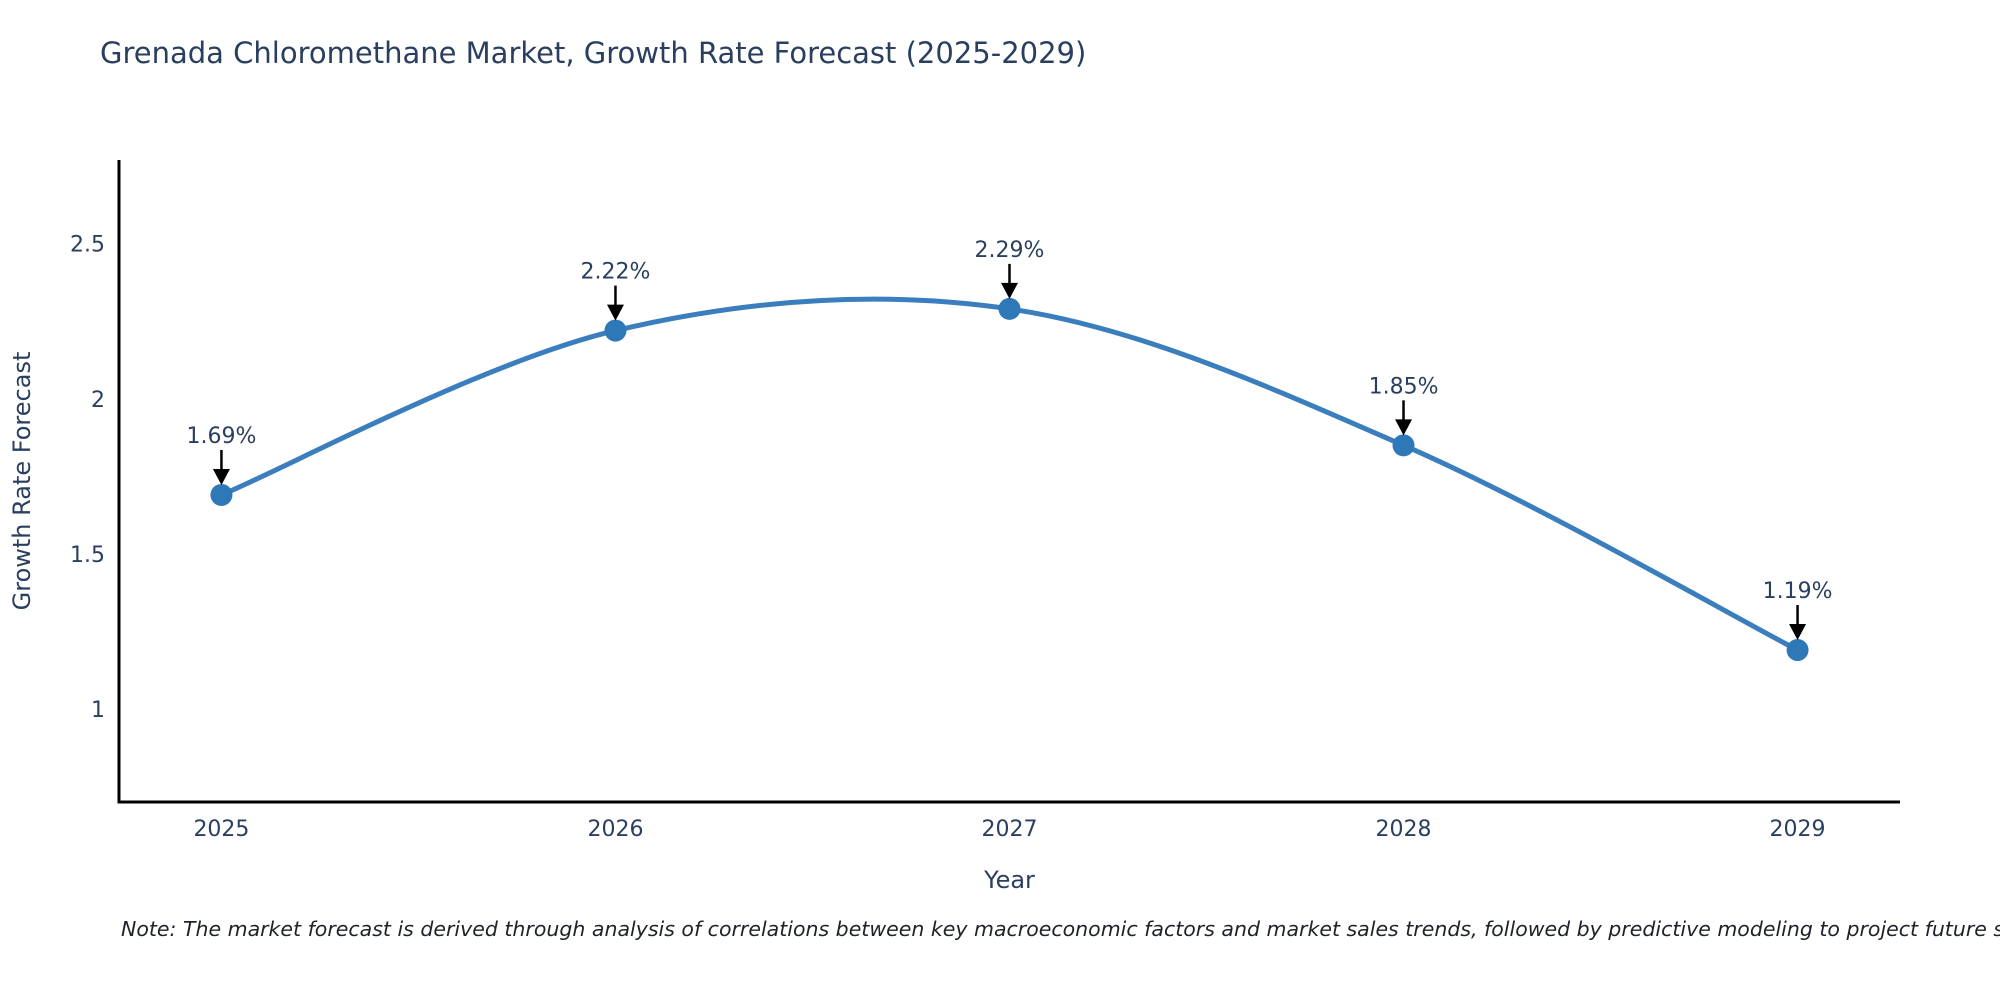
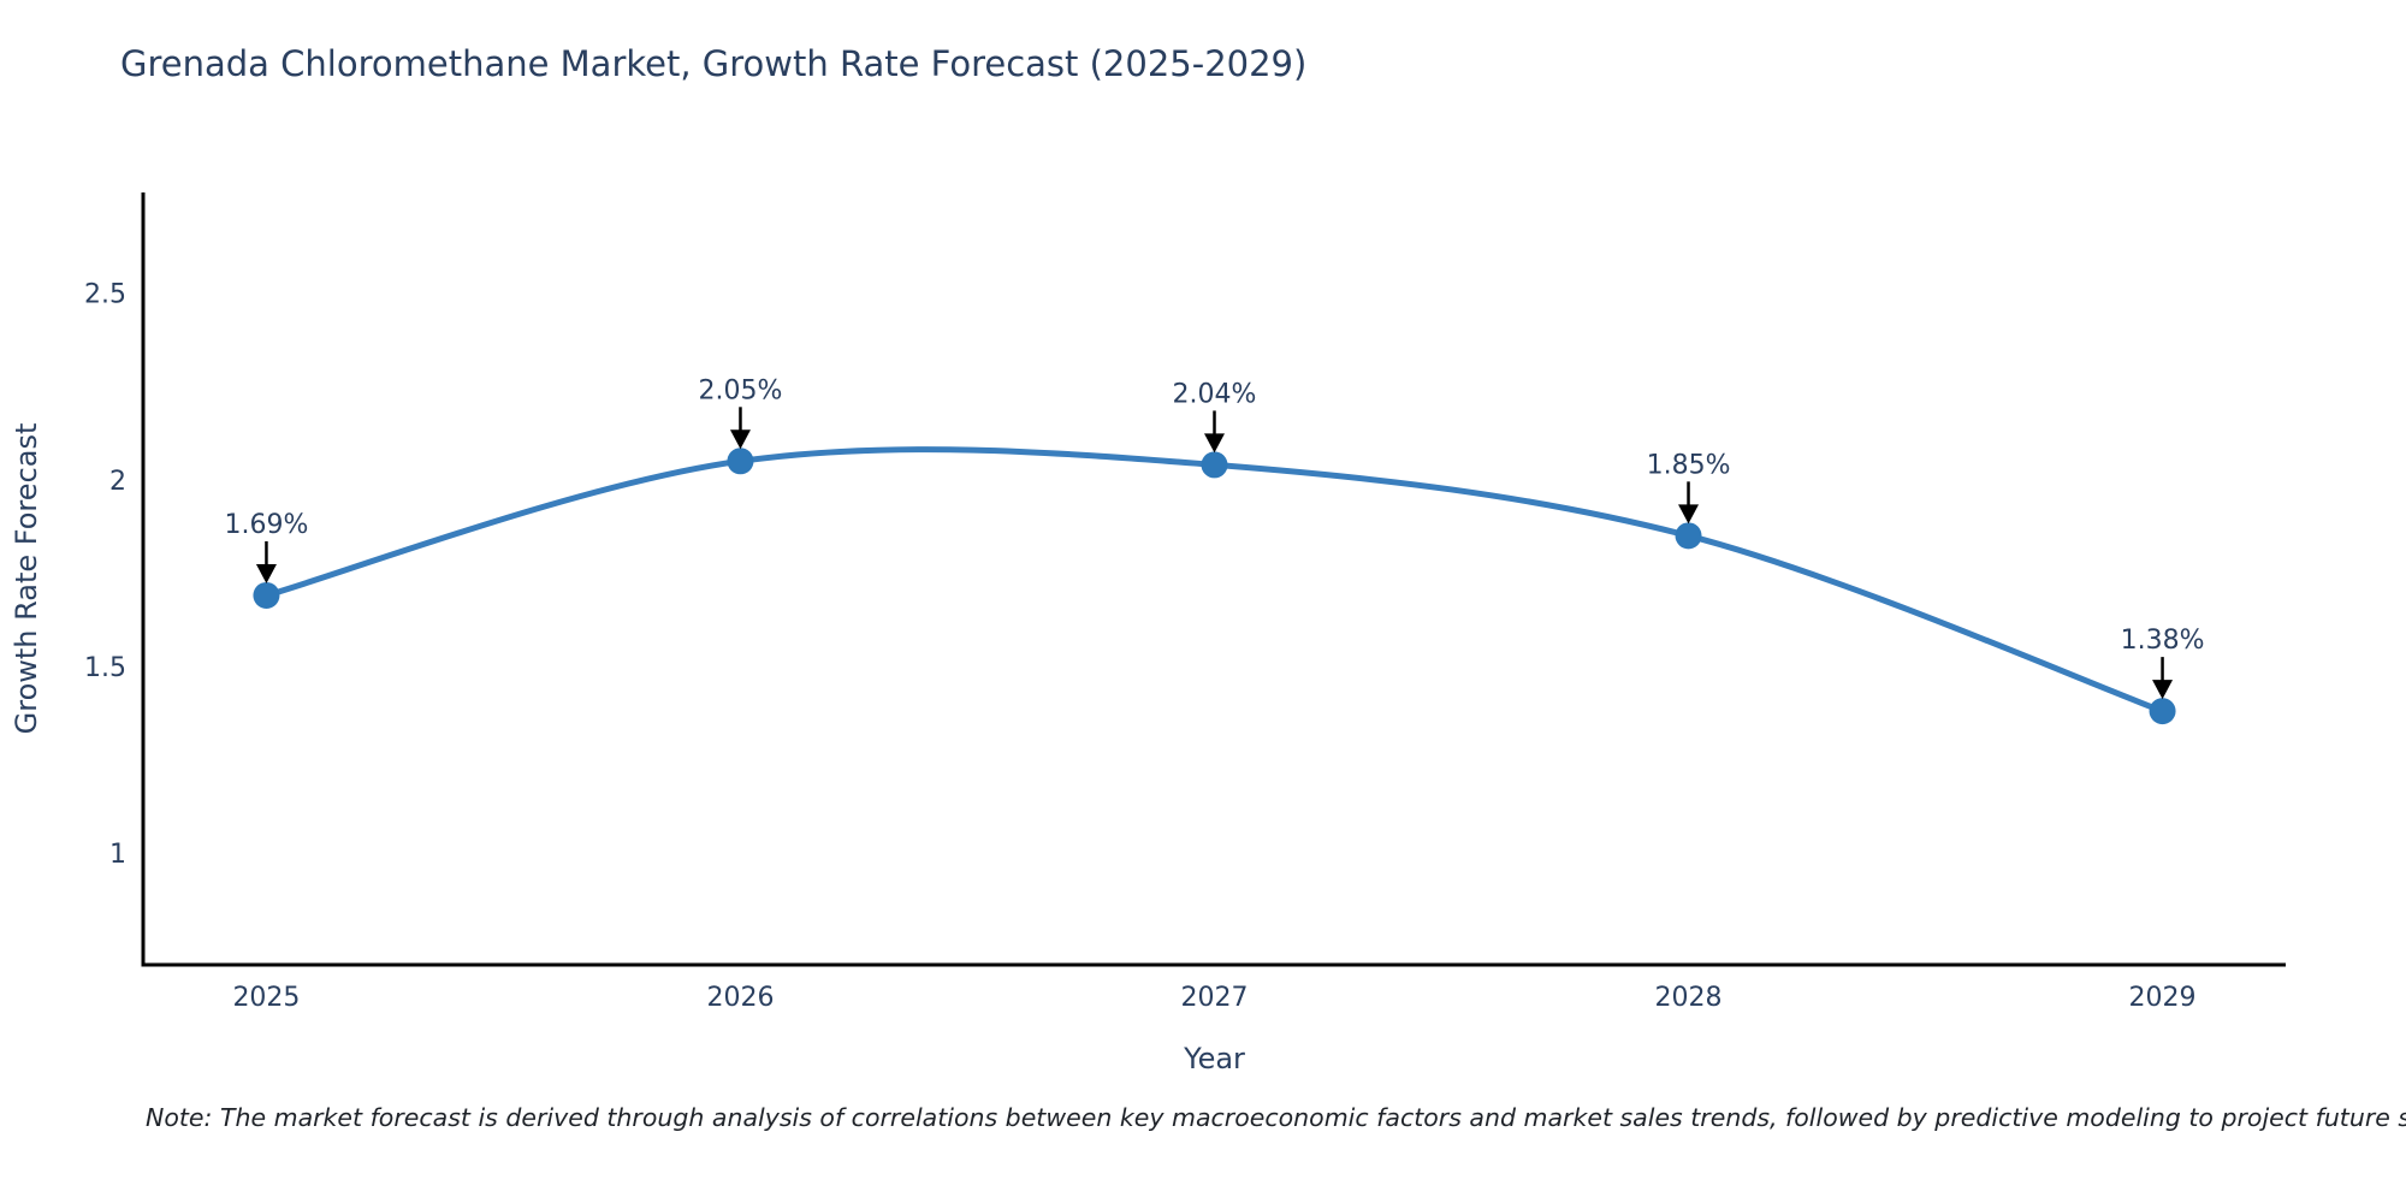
2026: 2.22% -> 2.05%
2027: 2.29% -> 2.04%
2029: 1.19% -> 1.38%
